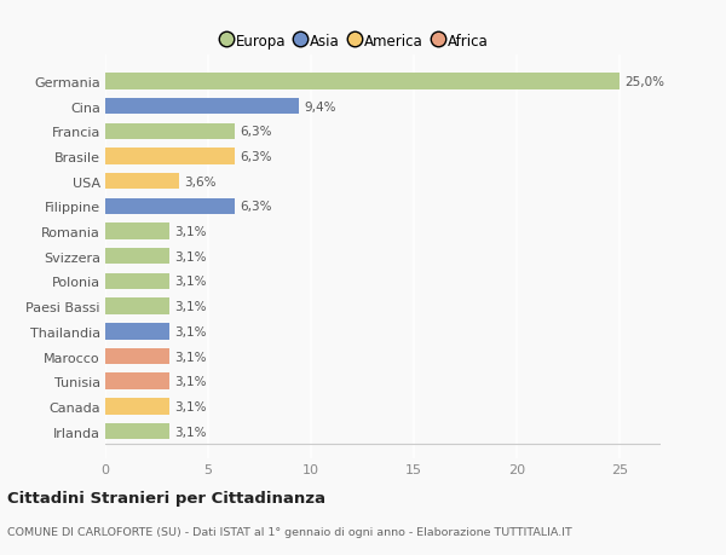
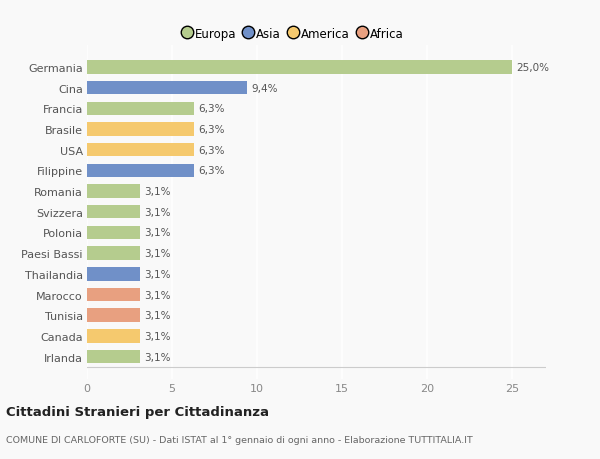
USA: 3,6% -> 6,3%
